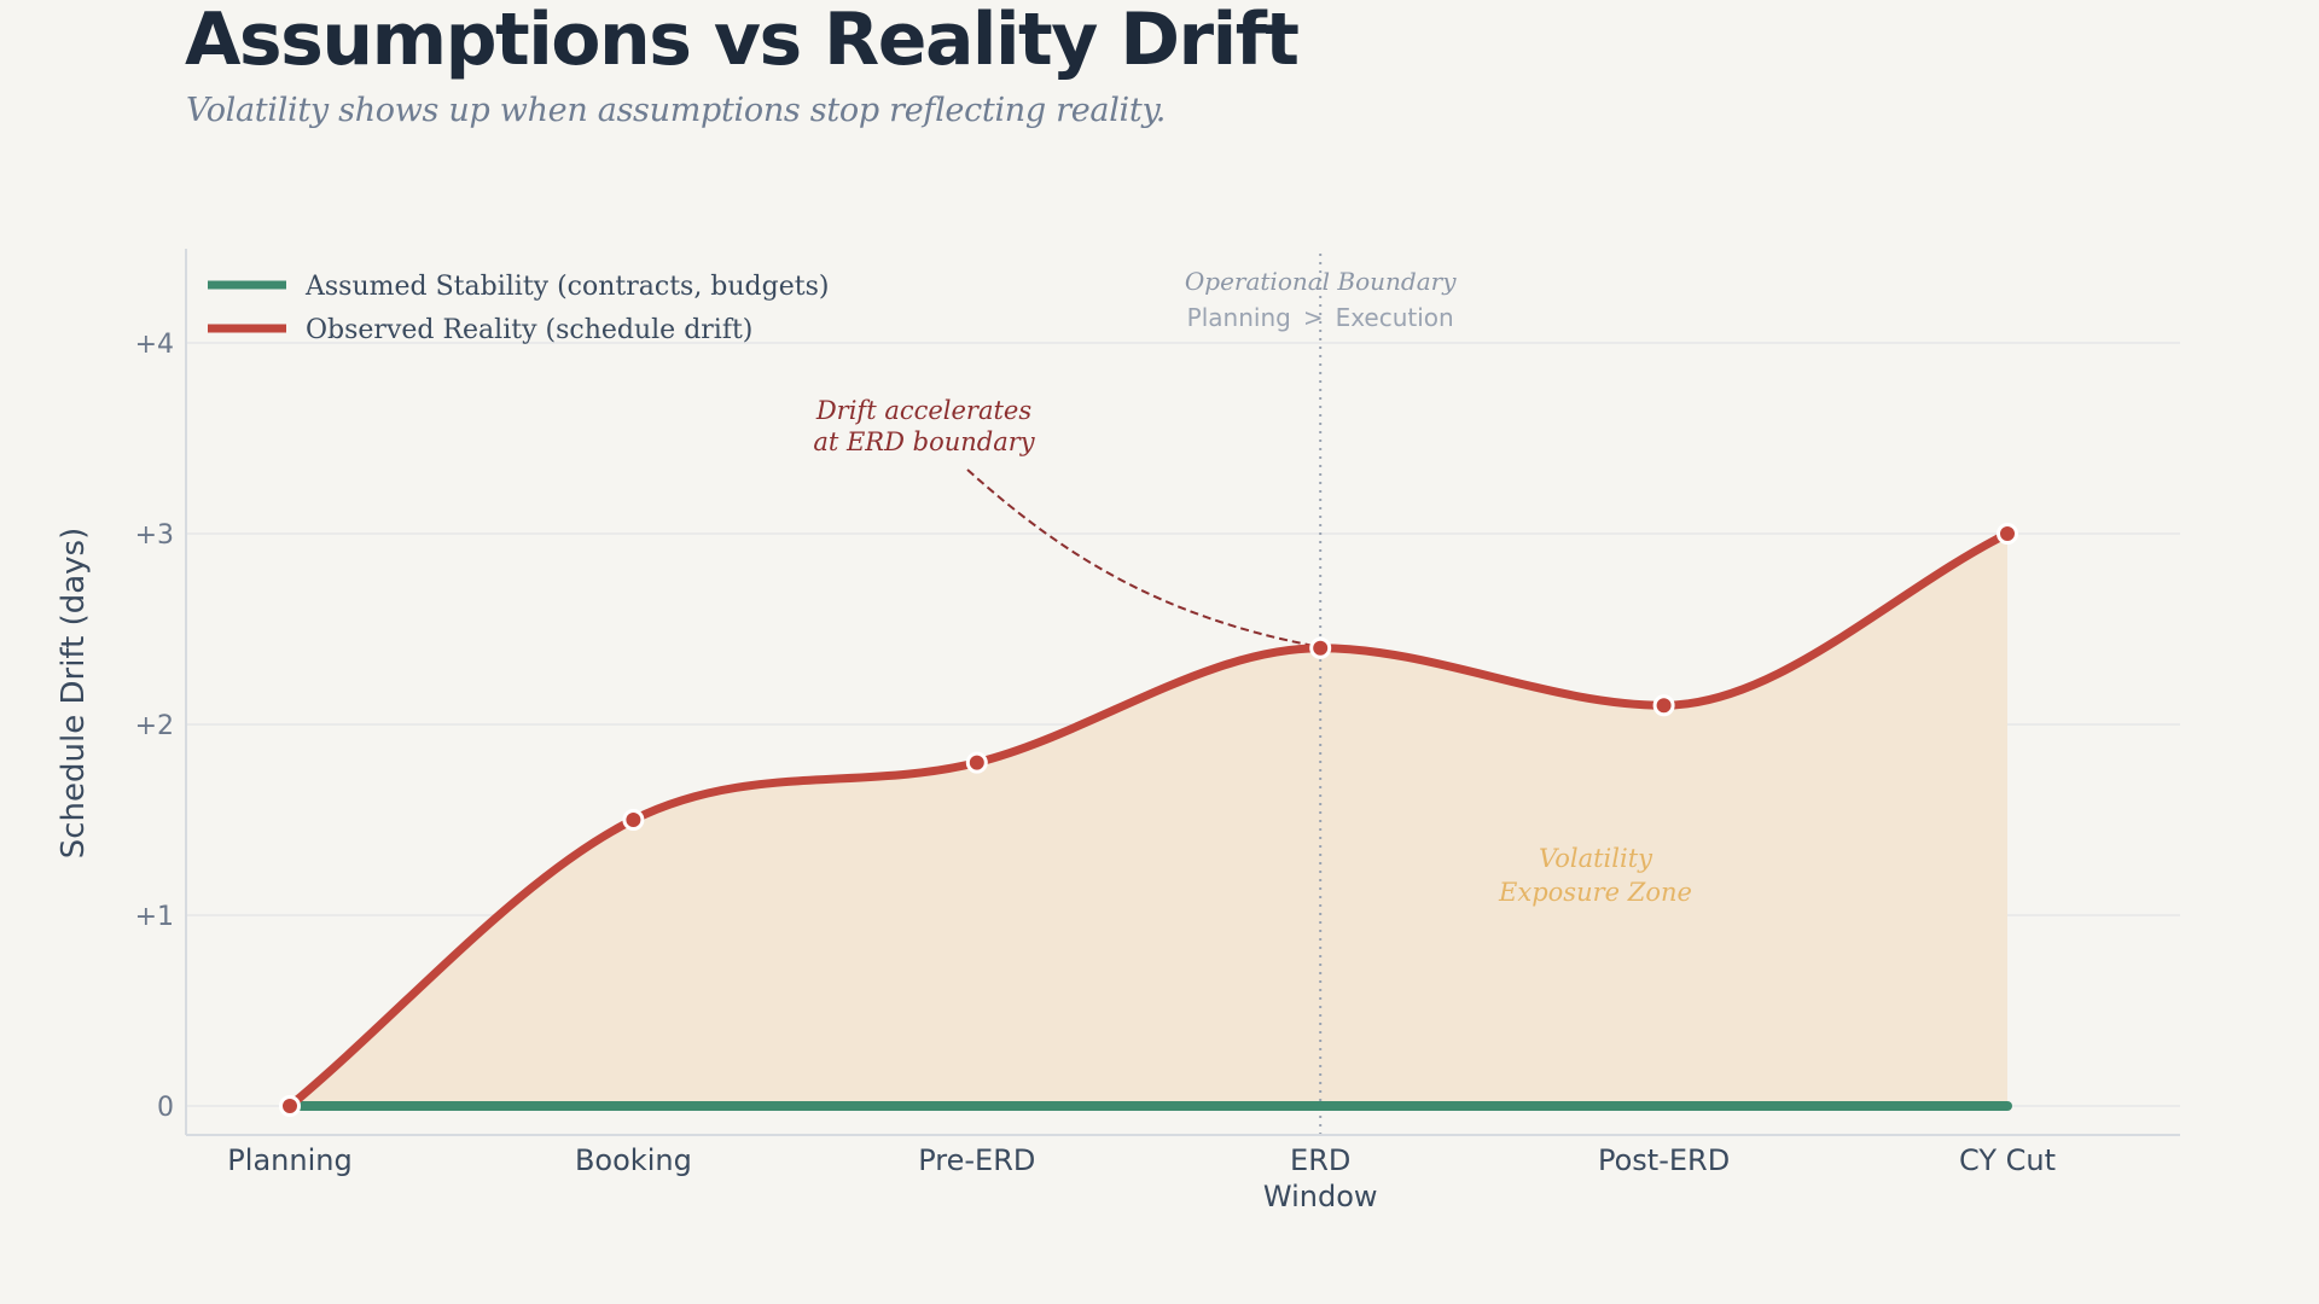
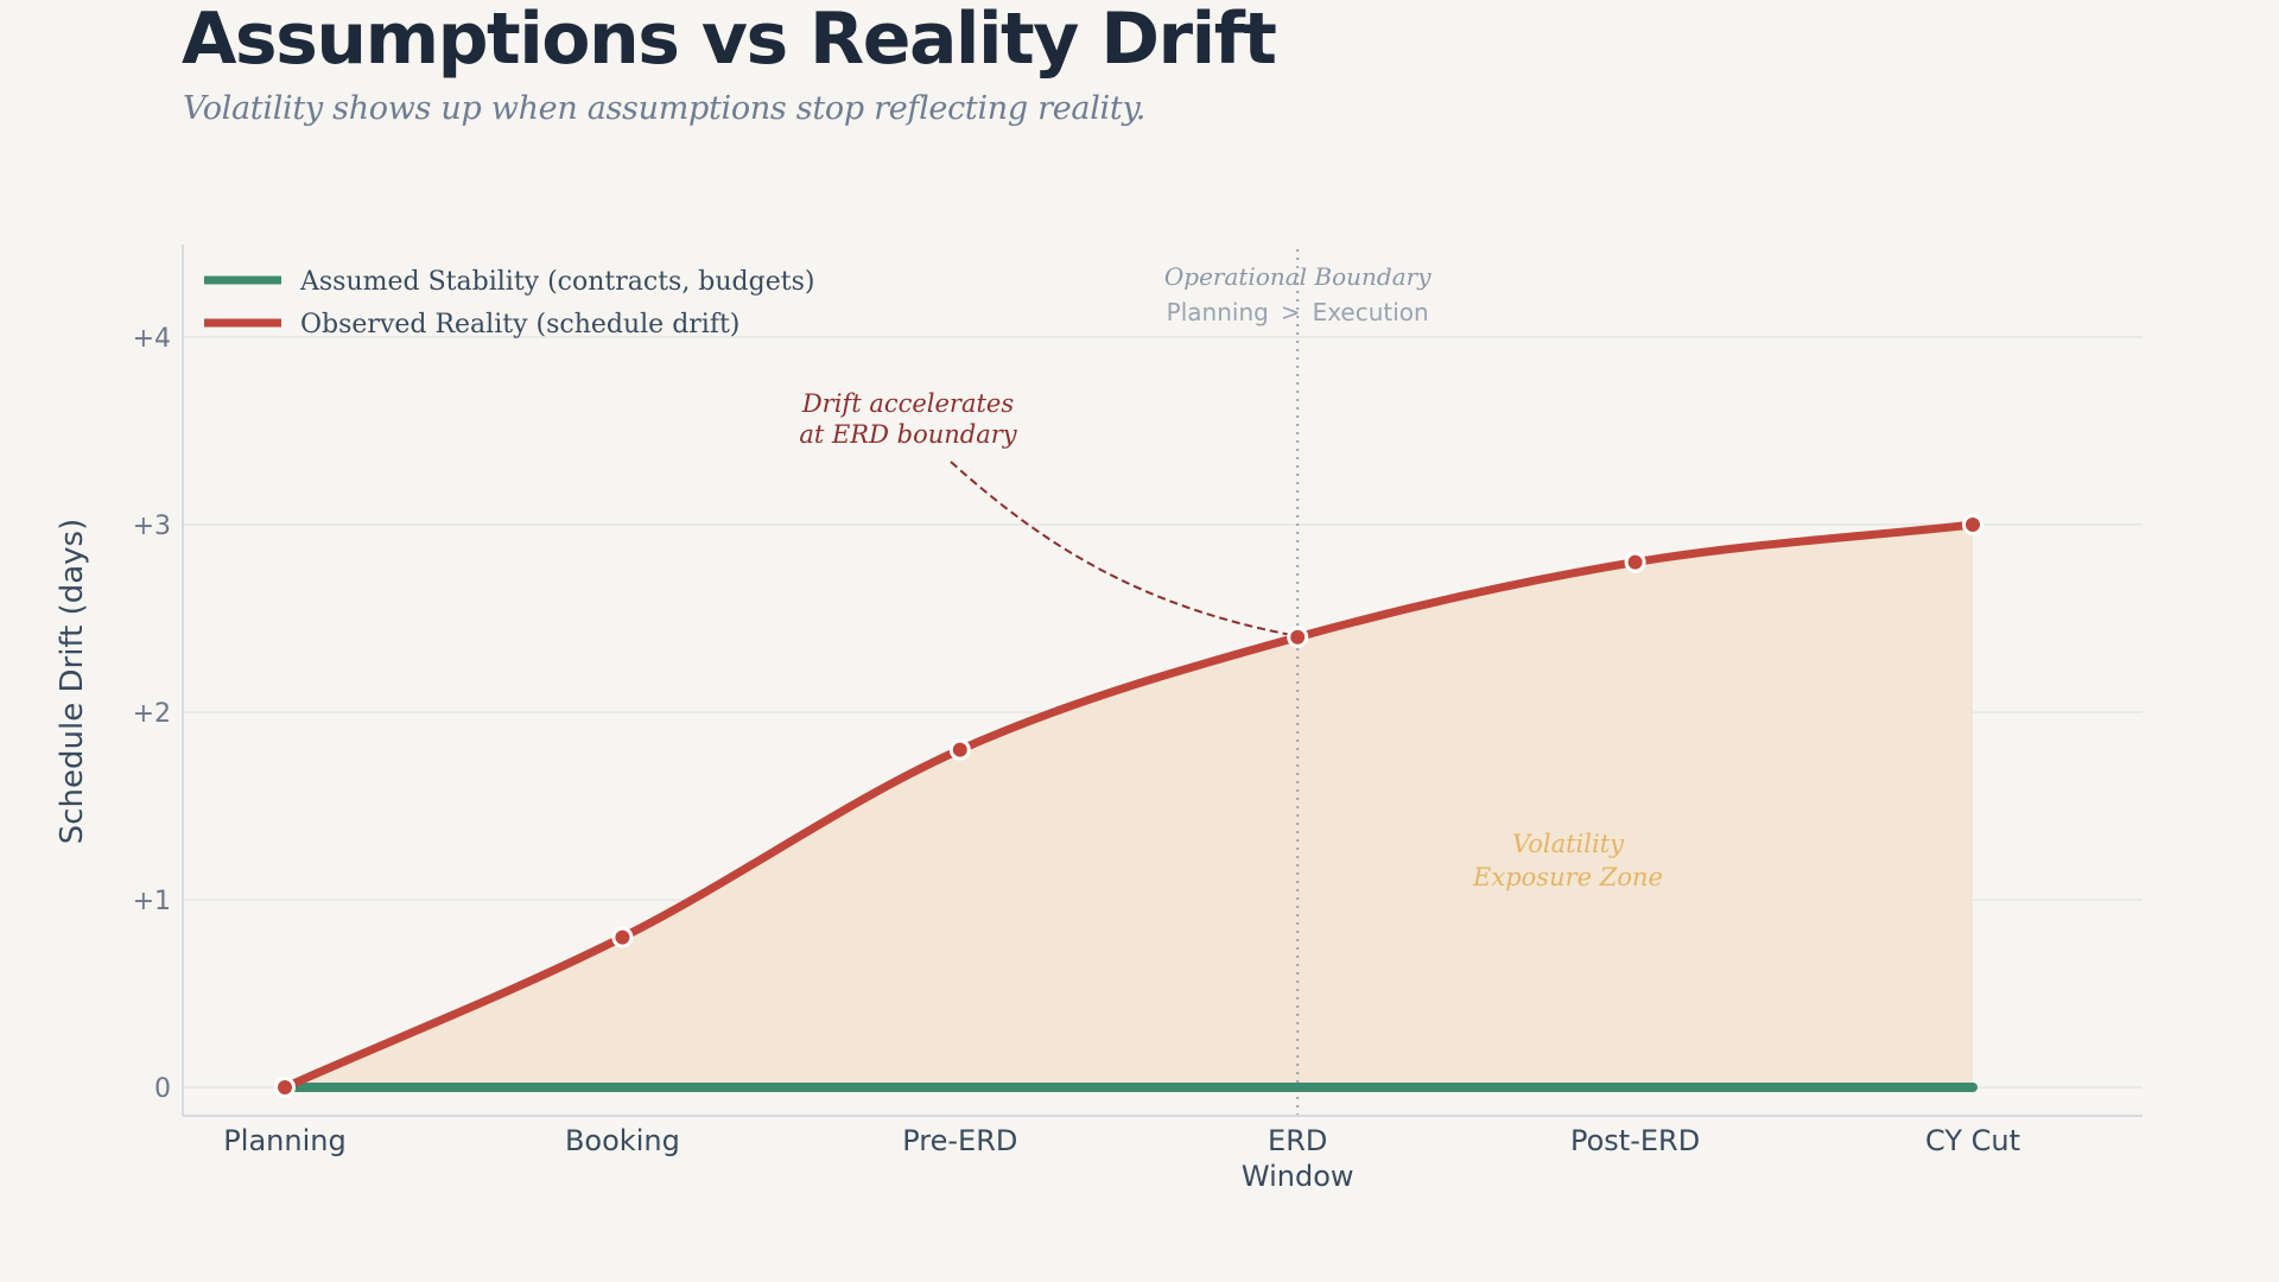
Observed Reality (schedule drift)/Booking: 1.5 -> 0.8
Observed Reality (schedule drift)/Post-ERD: 2.1 -> 2.8
